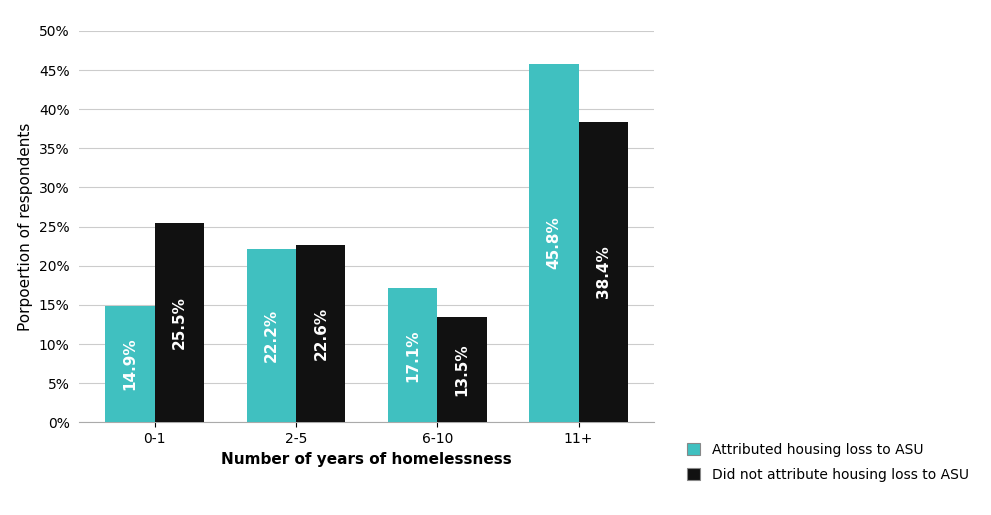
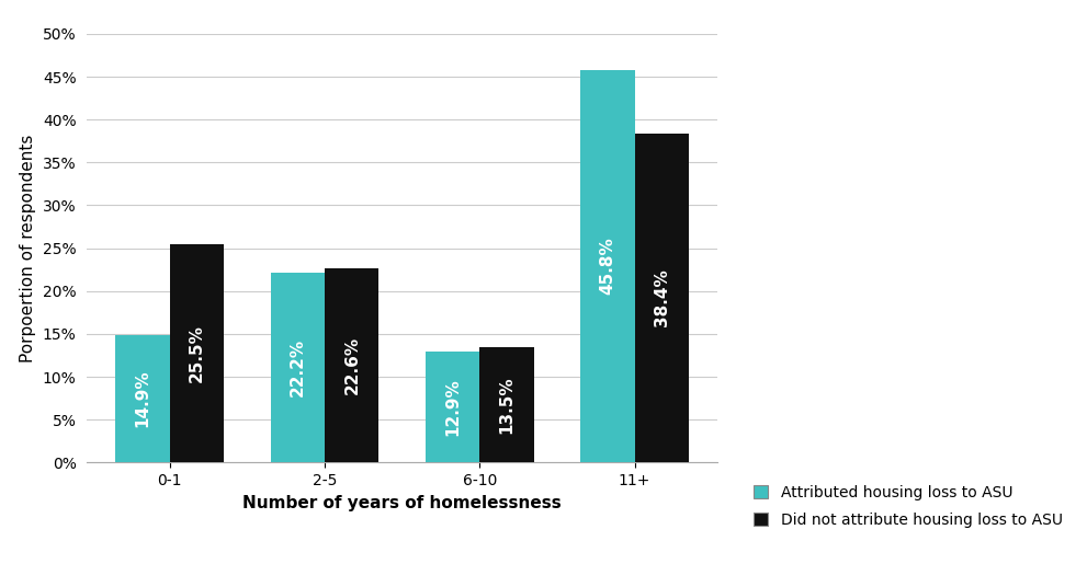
Attributed housing loss to ASU/6-10: 17.1% -> 12.9%
